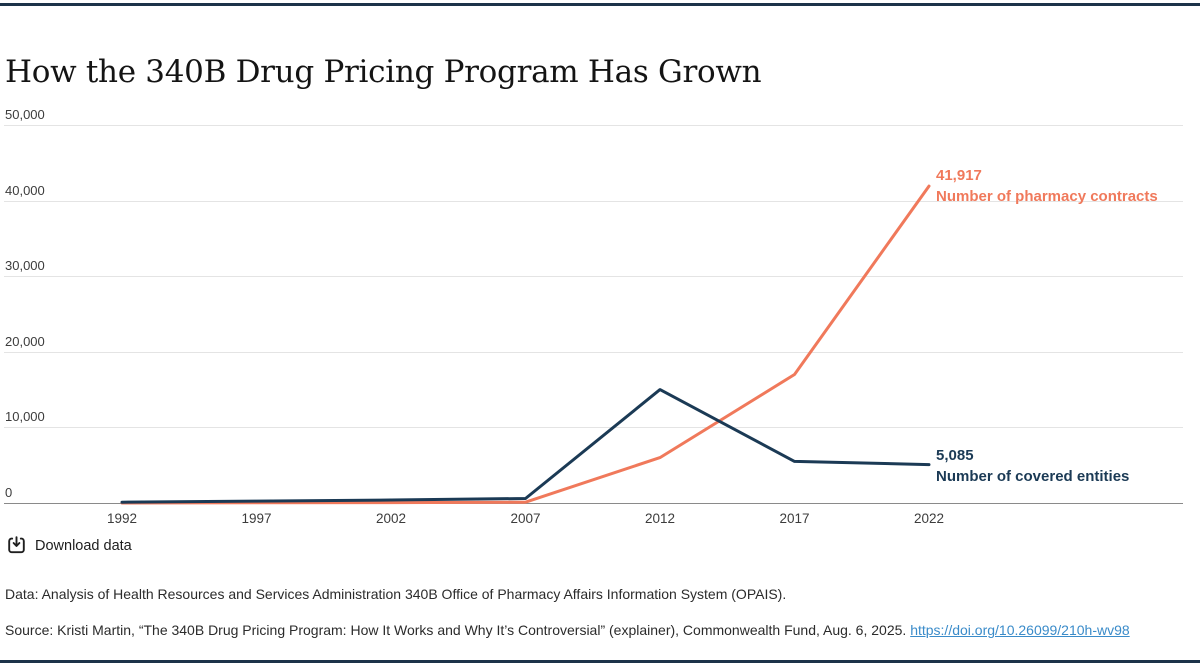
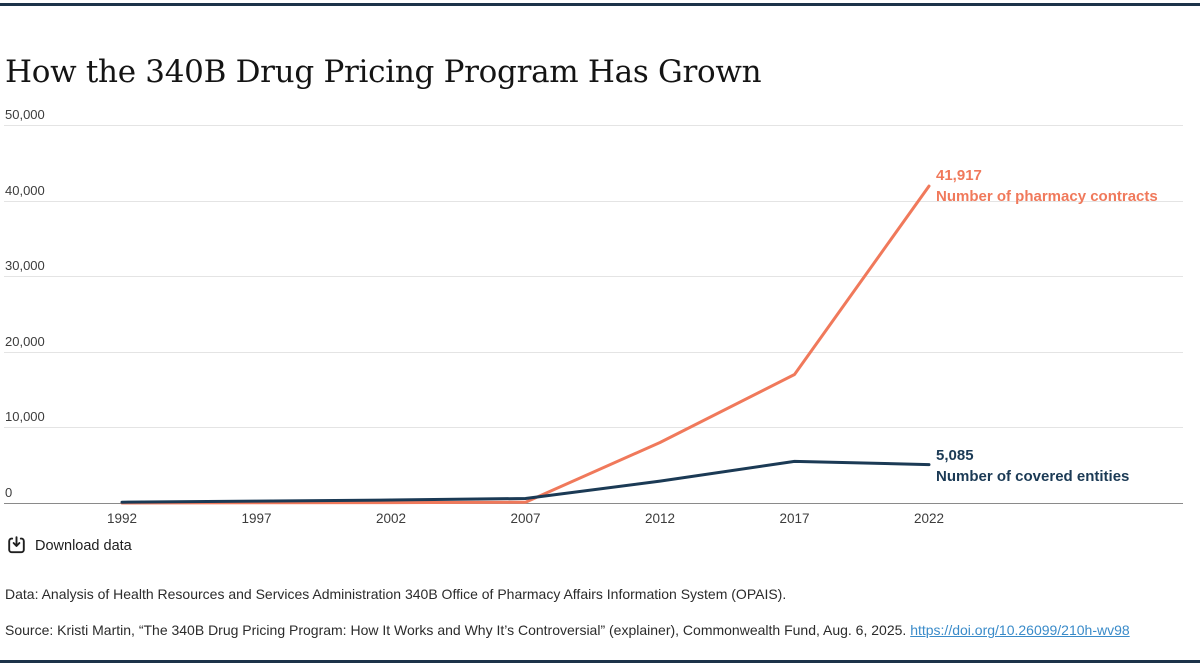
Number of pharmacy contracts/2012: 6000 -> 8000
Number of covered entities/2012: 15000 -> 3000
